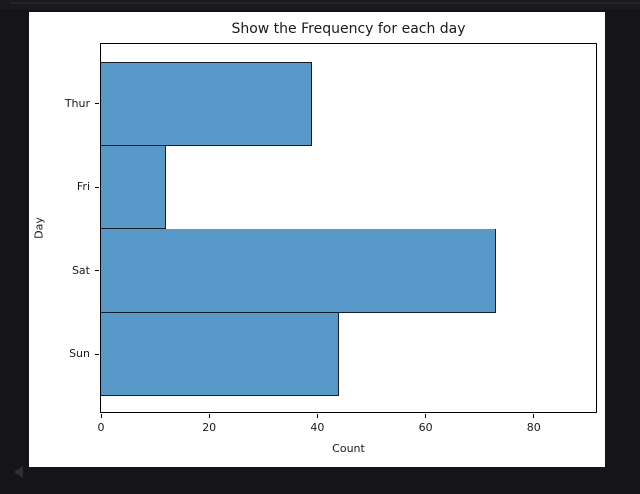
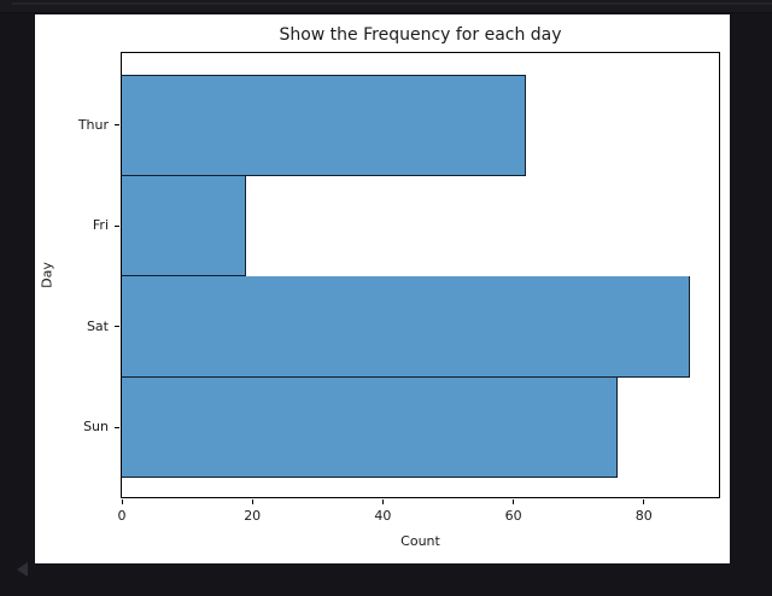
Thur: 39 -> 62
Fri: 12 -> 19
Sat: 73 -> 87
Sun: 44 -> 76
